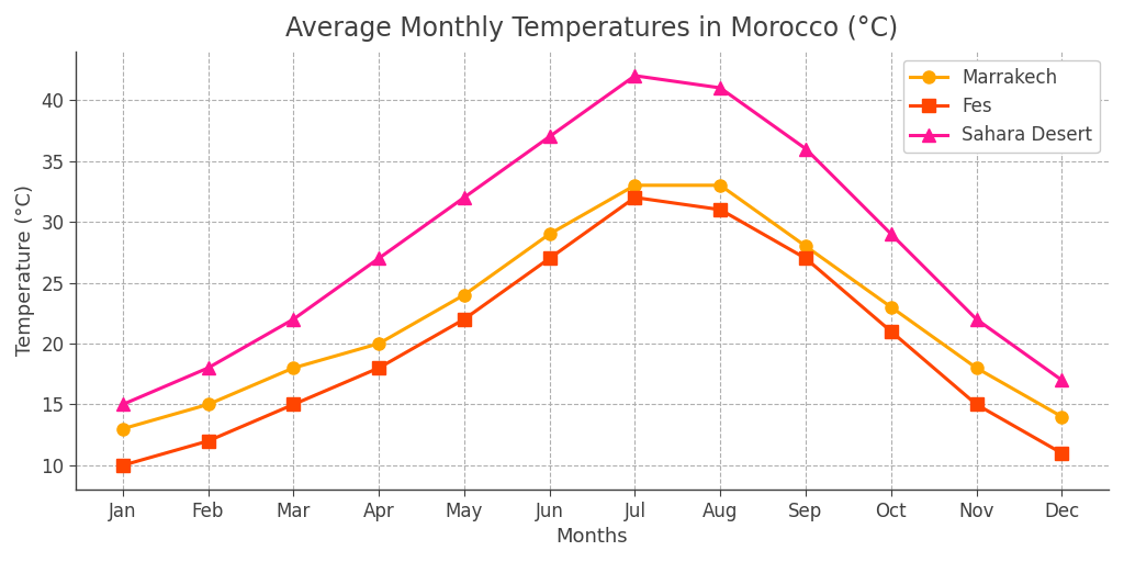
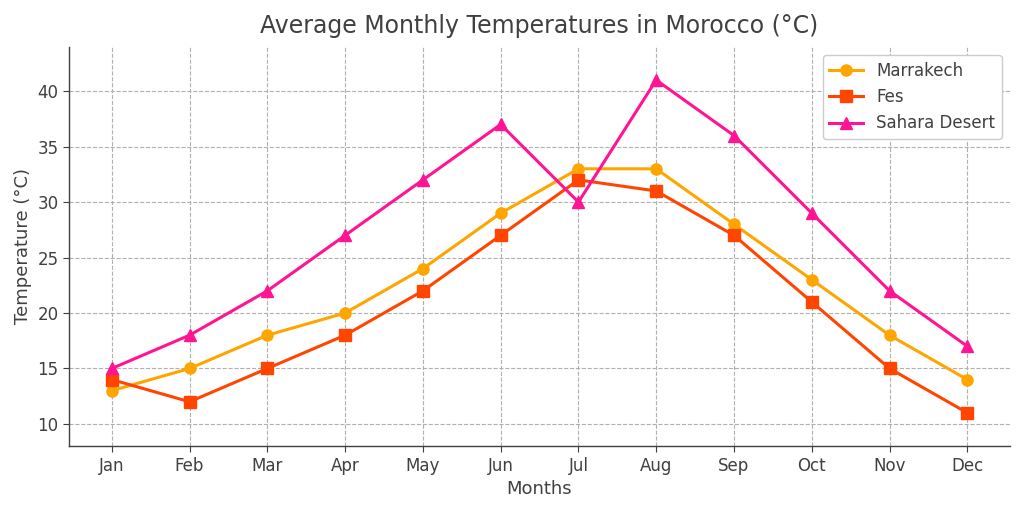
Fes/Jan: 10 -> 14
Sahara Desert/Jul: 42 -> 30
